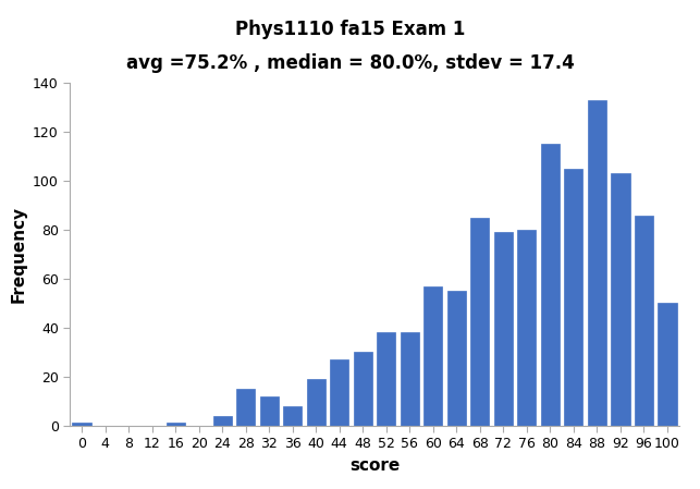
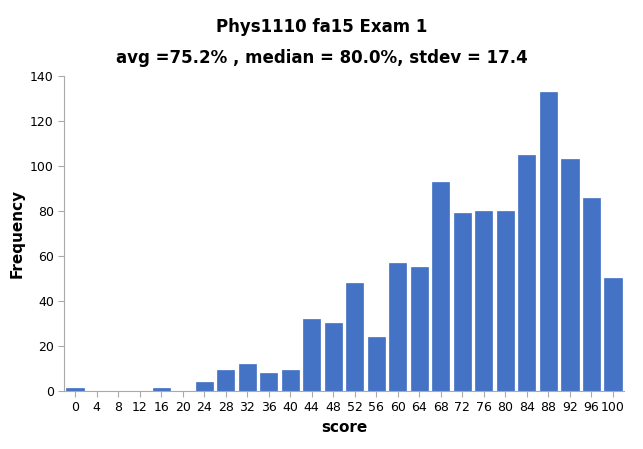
28: 15 -> 9
40: 19 -> 9
44: 27 -> 32
52: 38 -> 48
56: 38 -> 24
68: 85 -> 93
80: 115 -> 80
